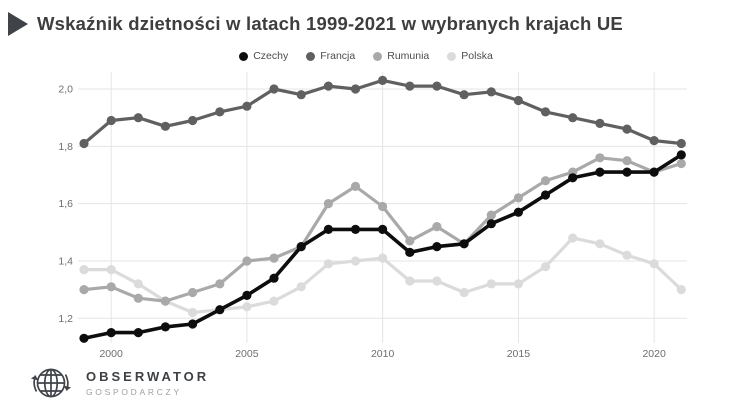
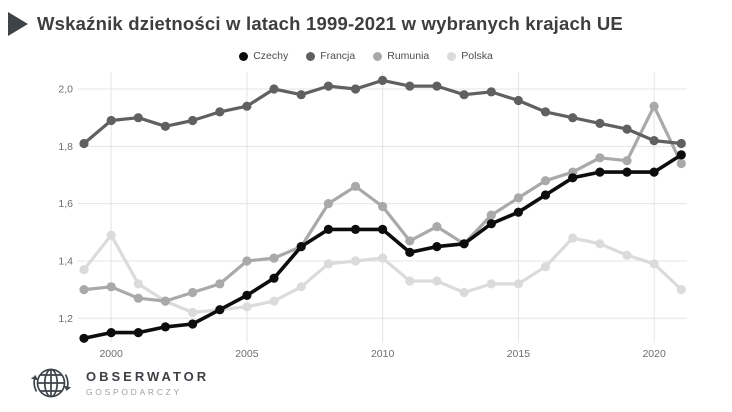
Polska/2000: 1,37 -> 1,49
Rumunia/2020: 1,71 -> 1,94
